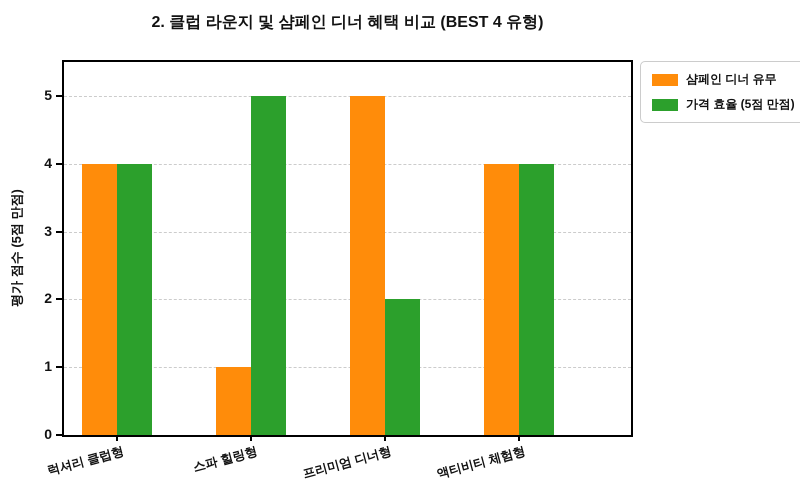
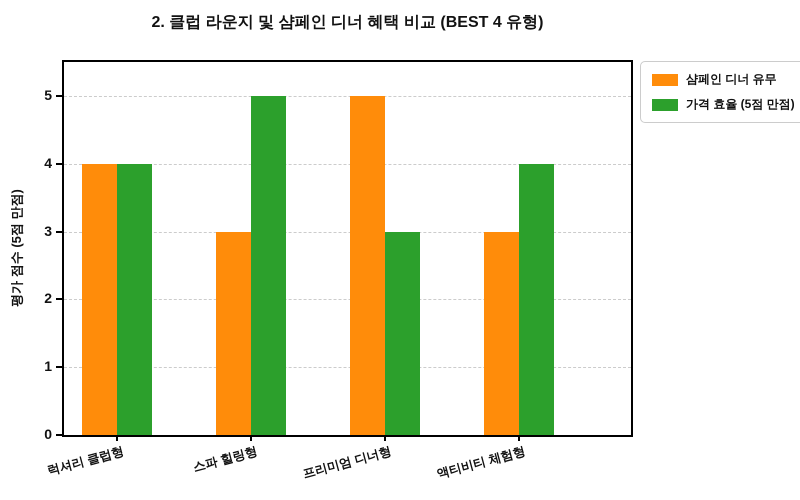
샴페인 디너 유무/스파 힐링형: 1 -> 3
가격 효율 (5점 만점)/프리미엄 디너형: 2 -> 3
샴페인 디너 유무/액티비티 체험형: 4 -> 3
